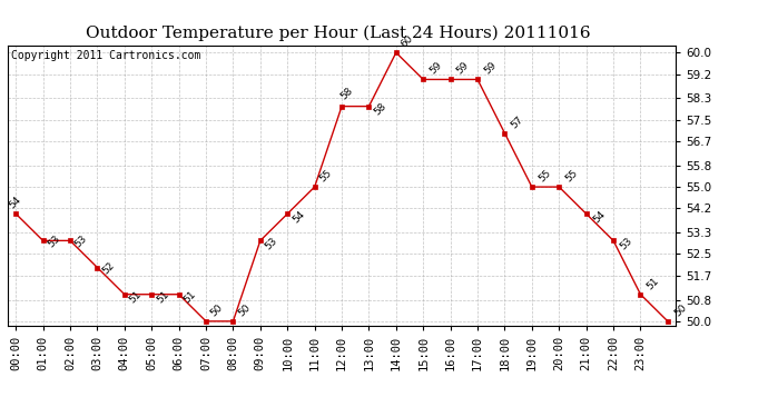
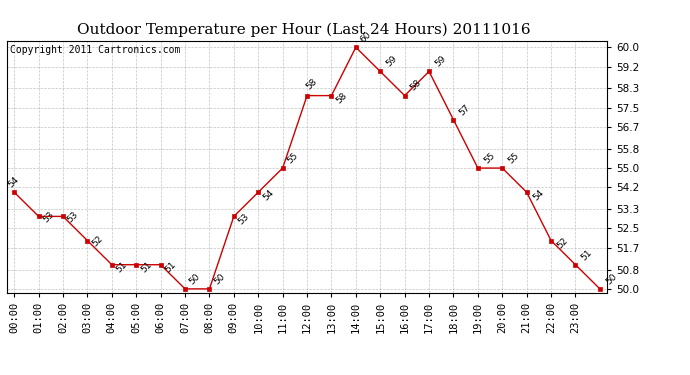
16:00: 59 -> 58
22:00: 53 -> 52
